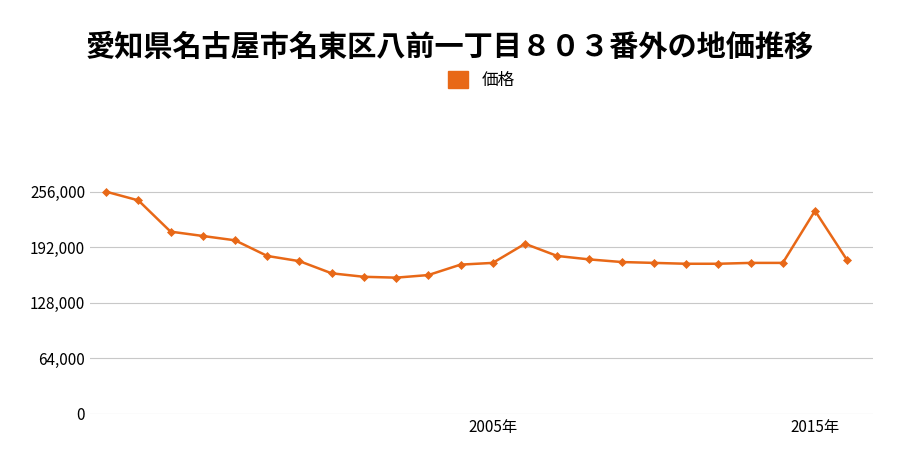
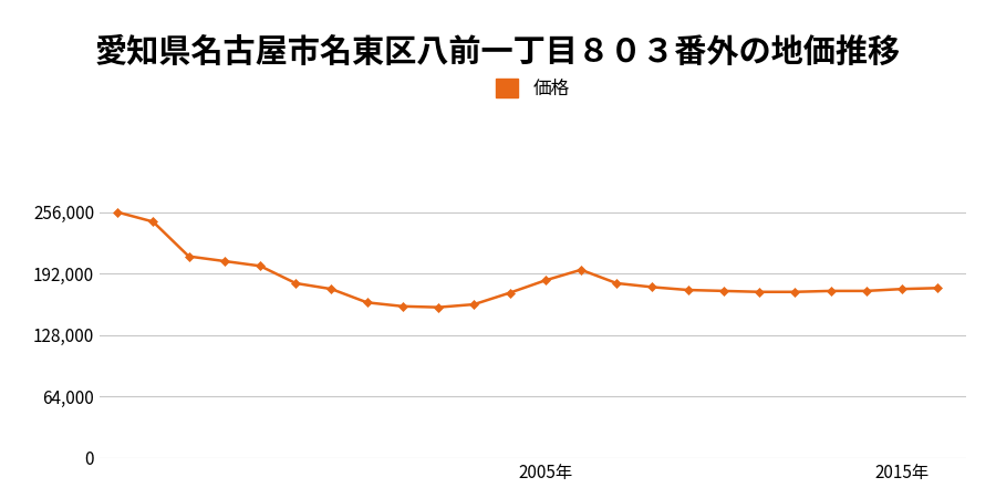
2005年: 174,000 -> 185,000
2015年: 234,000 -> 176,000
